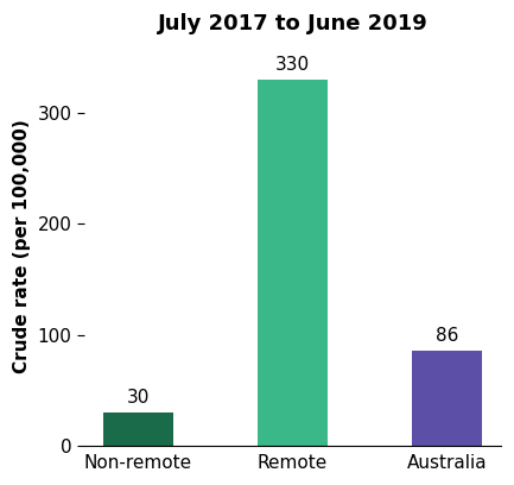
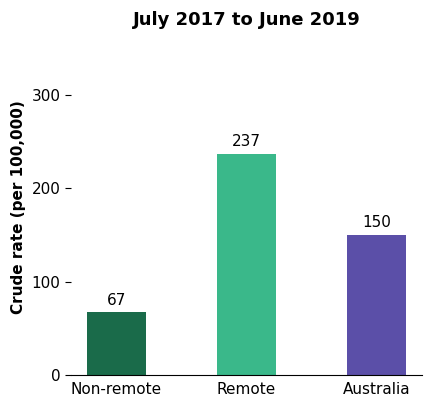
Non-remote: 30 -> 67
Remote: 330 -> 237
Australia: 86 -> 150
